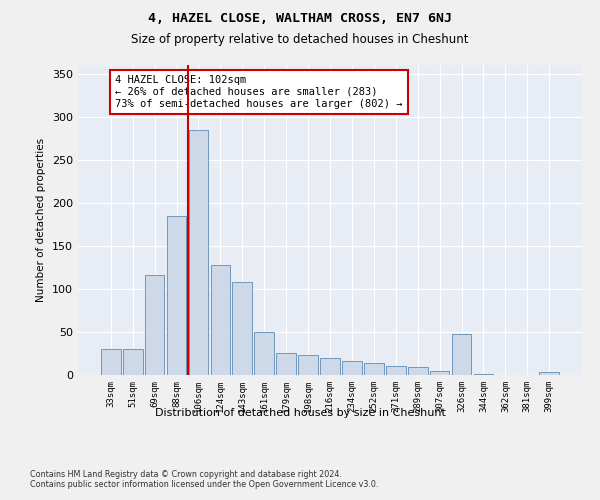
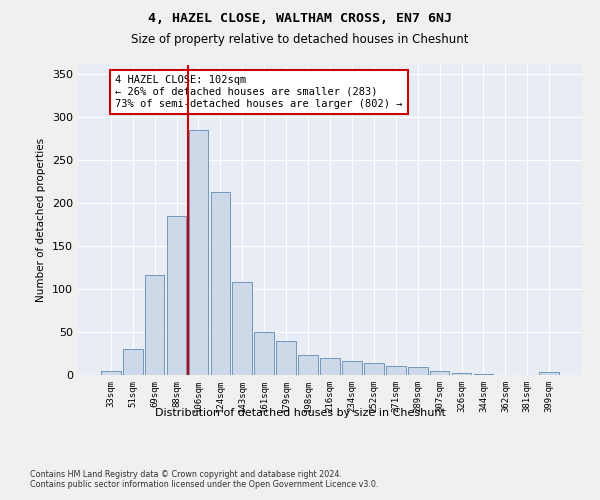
33sqm: 30 -> 5
124sqm: 128 -> 213
179sqm: 26 -> 40
326sqm: 48 -> 2
